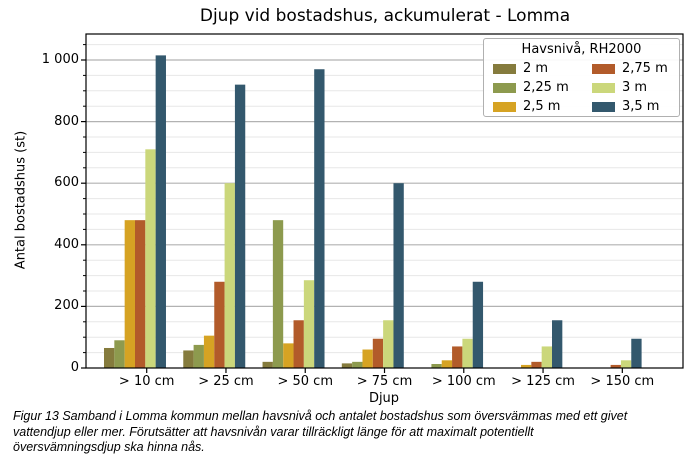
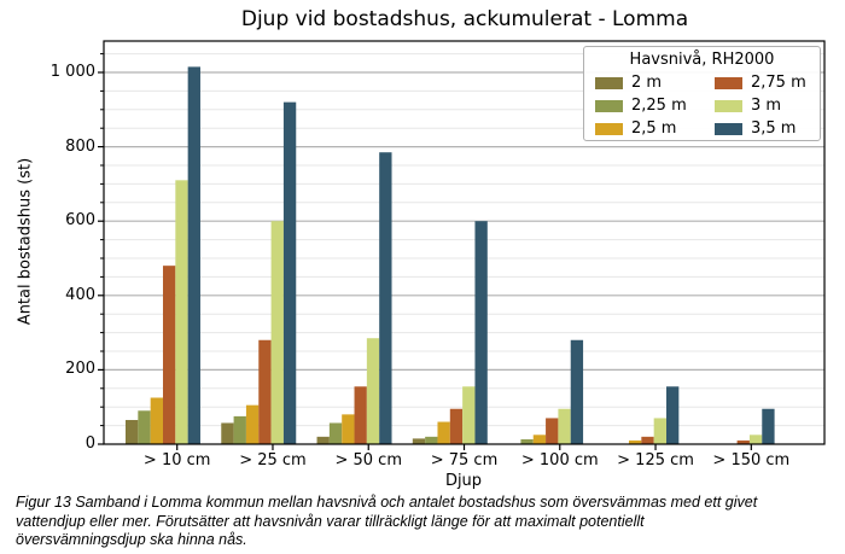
2,5 m/> 10 cm: 480 -> 120
2,25 m/> 50 cm: 480 -> 60
3,5 m/> 50 cm: 970 -> 780
